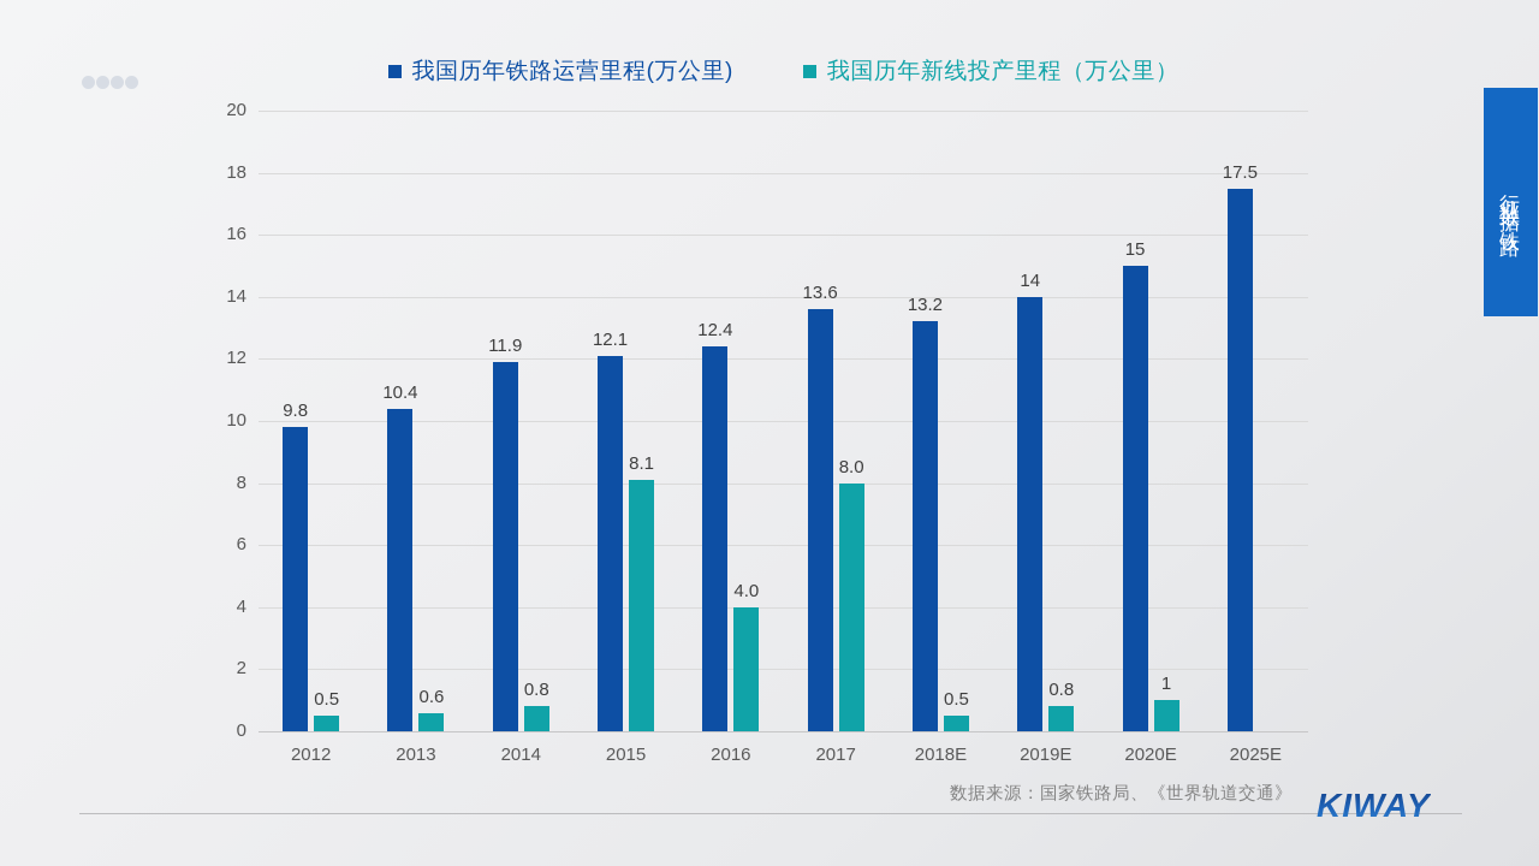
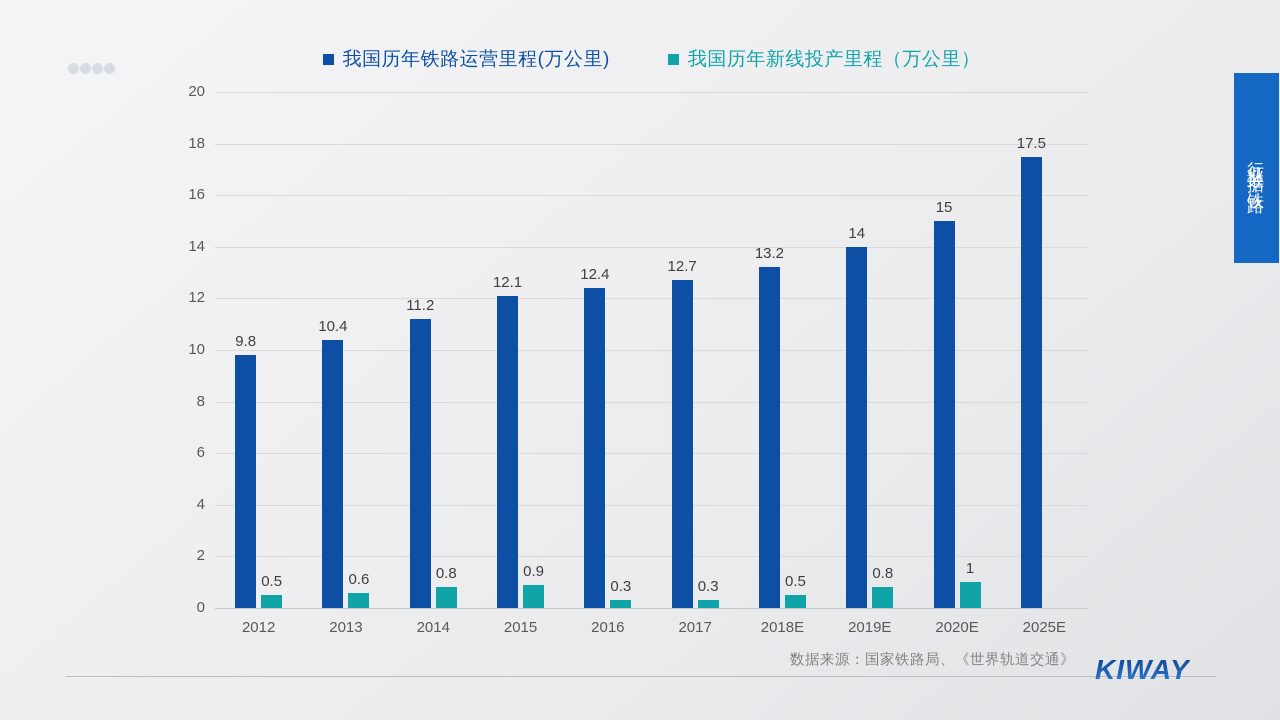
我国历年铁路运营里程(万公里)/2014: 11.9 -> 11.2
我国历年新线投产里程（万公里）/2015: 8.1 -> 0.9
我国历年新线投产里程（万公里）/2016: 4.0 -> 0.3
我国历年铁路运营里程(万公里)/2017: 13.6 -> 12.7
我国历年新线投产里程（万公里）/2017: 8.0 -> 0.3
